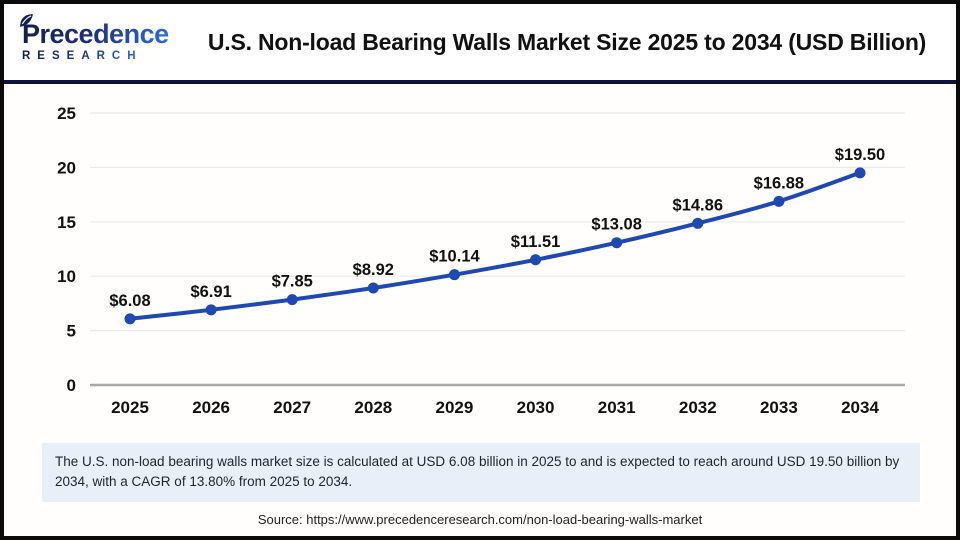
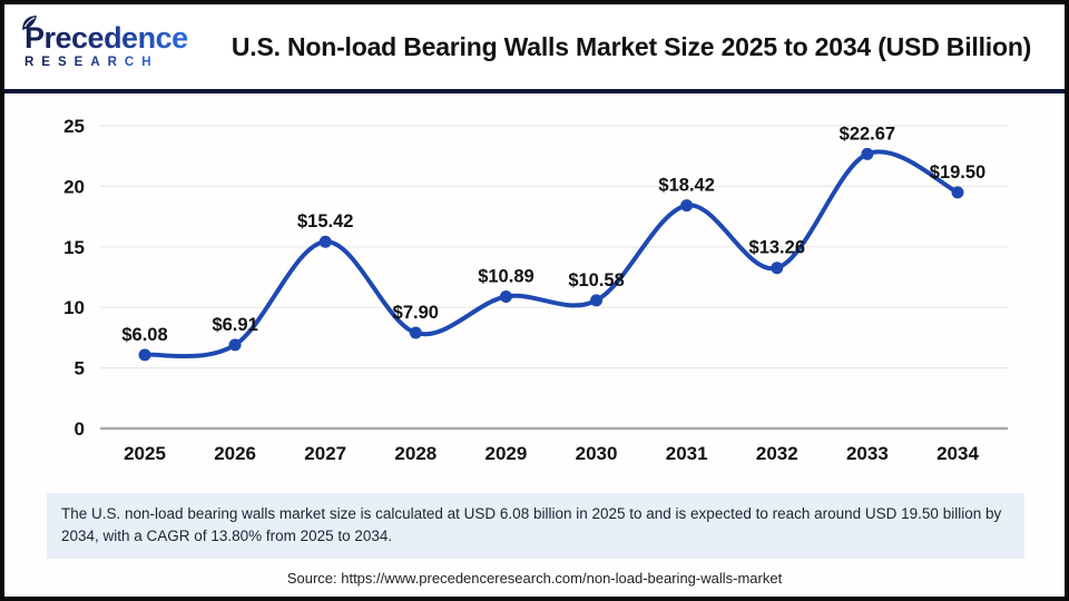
2027: $7.85 -> $15.42
2028: $8.92 -> $7.90
2029: $10.14 -> $10.89
2030: $11.51 -> $10.58
2031: $13.08 -> $18.42
2032: $14.86 -> $13.26
2033: $16.88 -> $22.67
